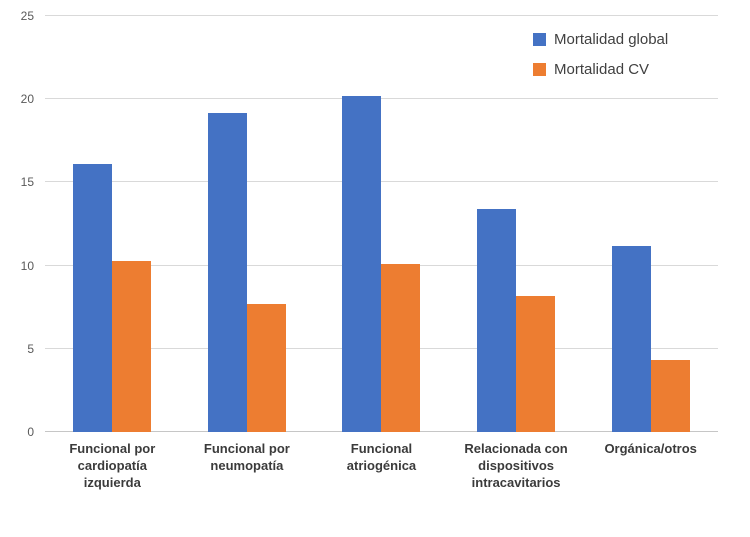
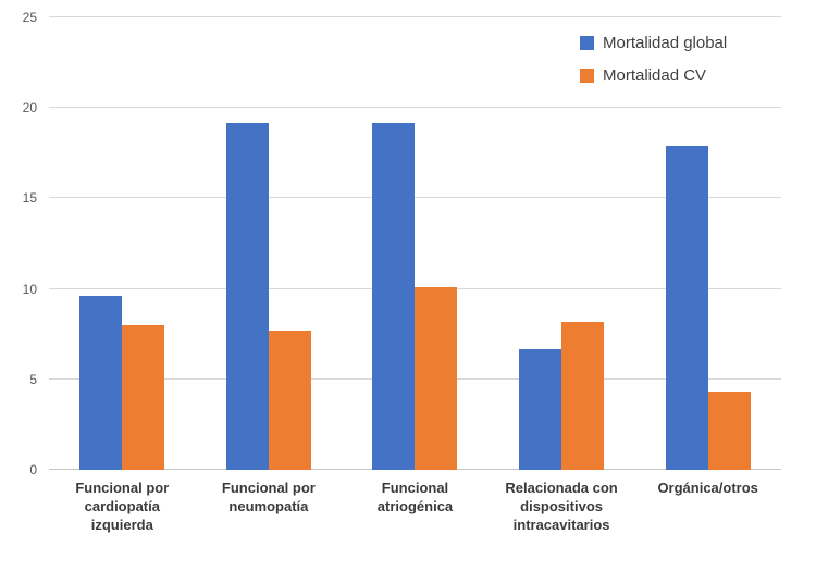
Mortalidad global/Funcional por cardiopatía izquierda: 16.1 -> 9.6
Mortalidad CV/Funcional por cardiopatía izquierda: 10.3 -> 8.0
Mortalidad global/Funcional atriogénica: 20.2 -> 19.2
Mortalidad global/Relacionada con dispositivos intracavitarios: 13.4 -> 6.7
Mortalidad global/Orgánica/otros: 11.2 -> 17.9
